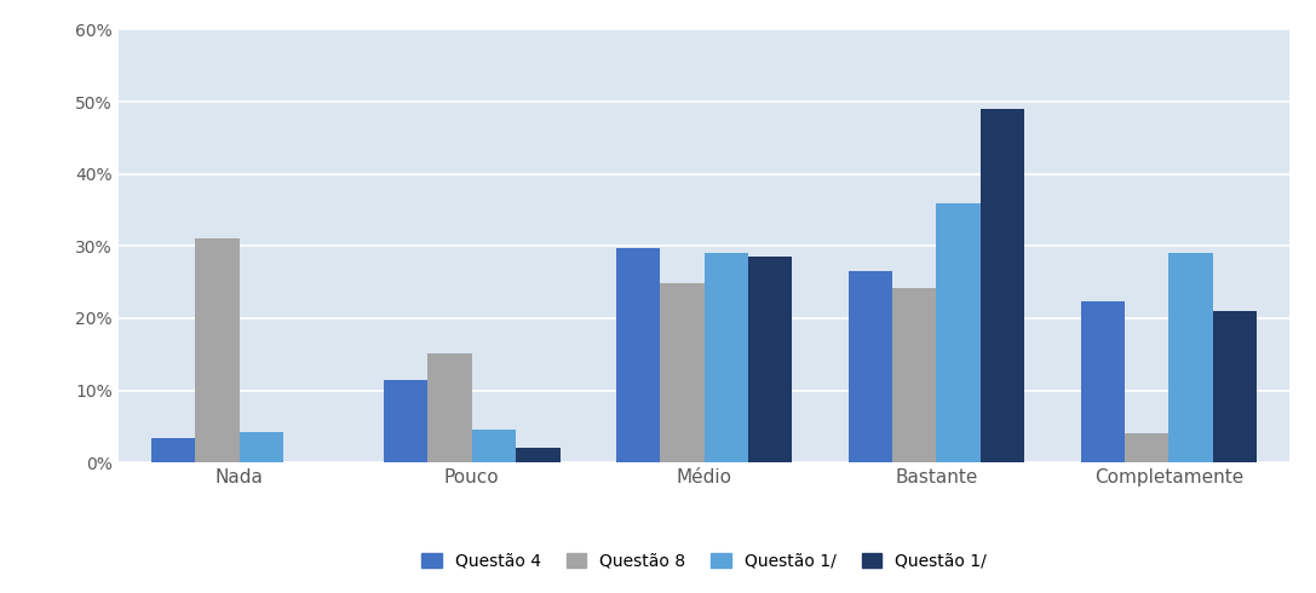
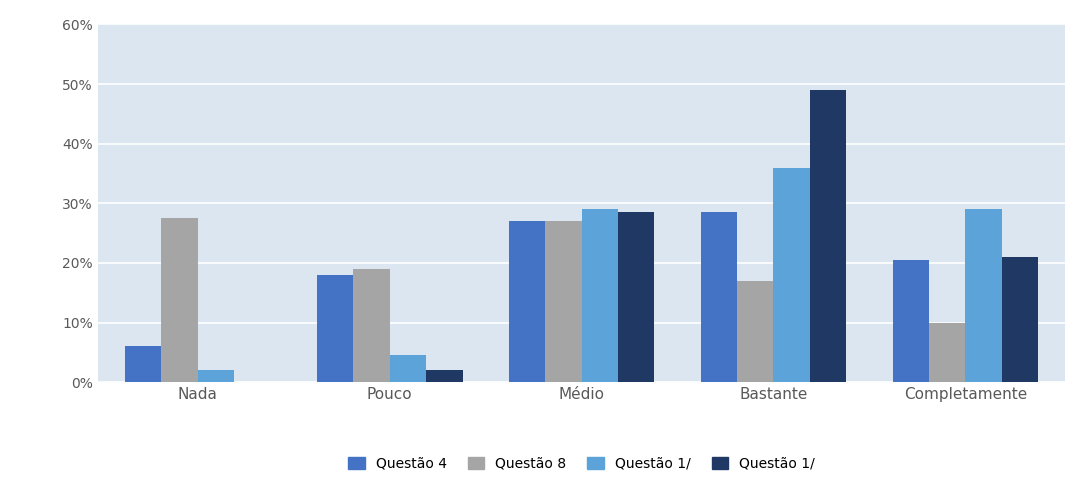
Questão 4/Nada: 3.4% -> 6.0%
Questão 8/Nada: 31.0% -> 27.5%
Questão 1//Nada: 4.2% -> 2.0%
Questão 4/Pouco: 11.4% -> 18.0%
Questão 8/Pouco: 15.2% -> 19.0%
Questão 4/Médio: 29.8% -> 27.0%
Questão 8/Médio: 24.8% -> 27.0%
Questão 4/Bastante: 26.6% -> 28.5%
Questão 8/Bastante: 24.2% -> 17.0%
Questão 4/Completamente: 22.4% -> 20.5%
Questão 8/Completamente: 4.0% -> 10.0%
